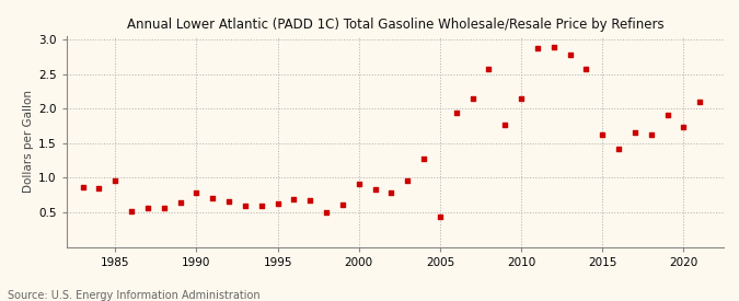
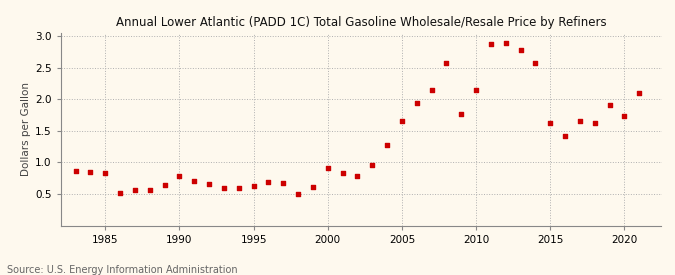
1985: 0.96 -> 0.83
2005: 0.44 -> 1.65
